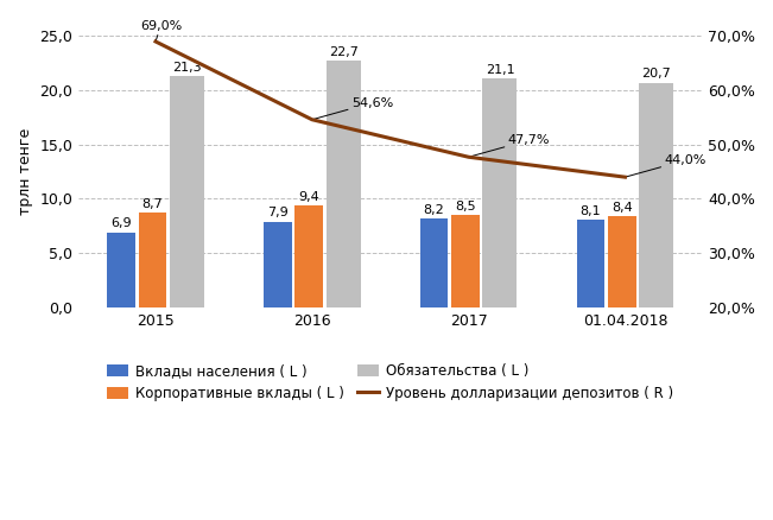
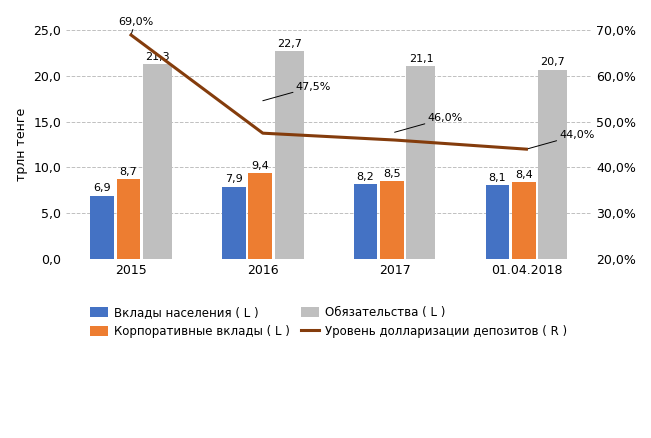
Уровень долларизации депозитов ( R )/2016: 54,6% -> 47,5%
Уровень долларизации депозитов ( R )/2017: 47,7% -> 46,0%
